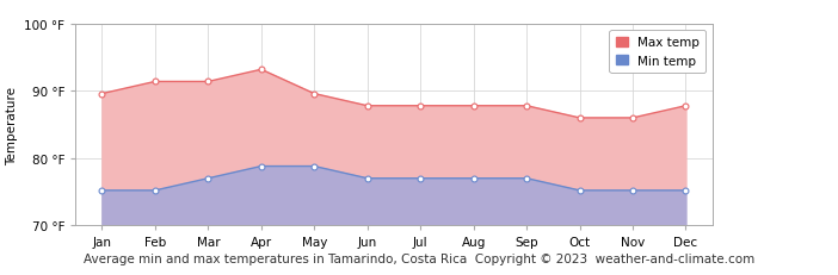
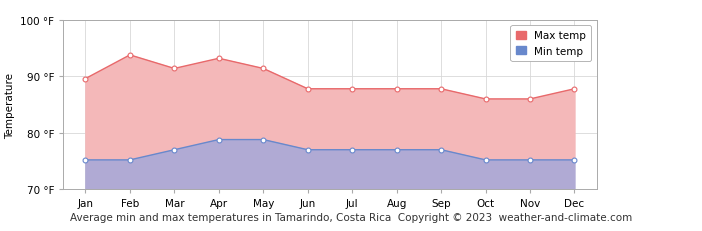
Max temp/Feb: 91.4 °F -> 93.8 °F
Max temp/May: 89.6 °F -> 91.4 °F
